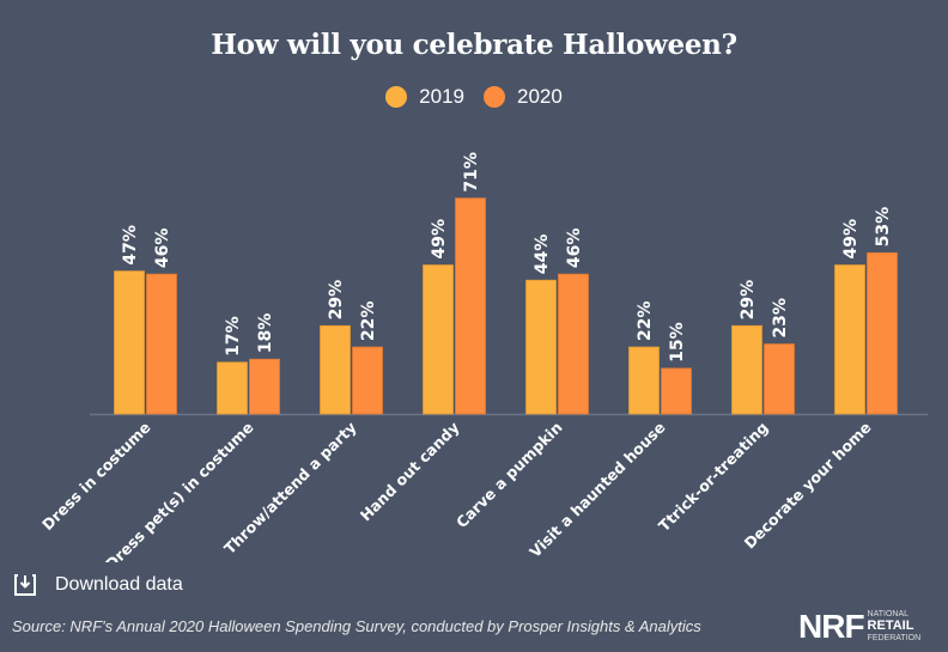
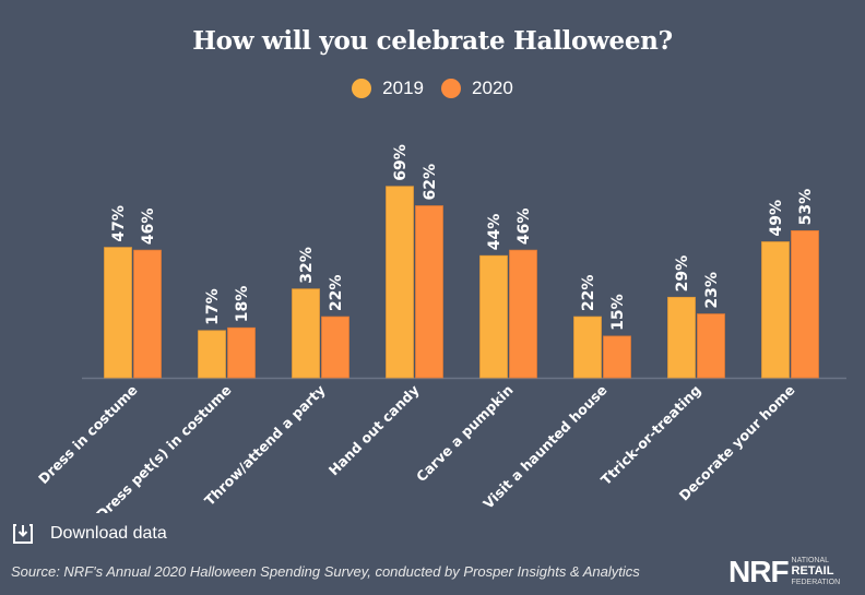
2019/Throw/attend a party: 29% -> 32%
2019/Hand out candy: 49% -> 69%
2020/Hand out candy: 71% -> 62%
